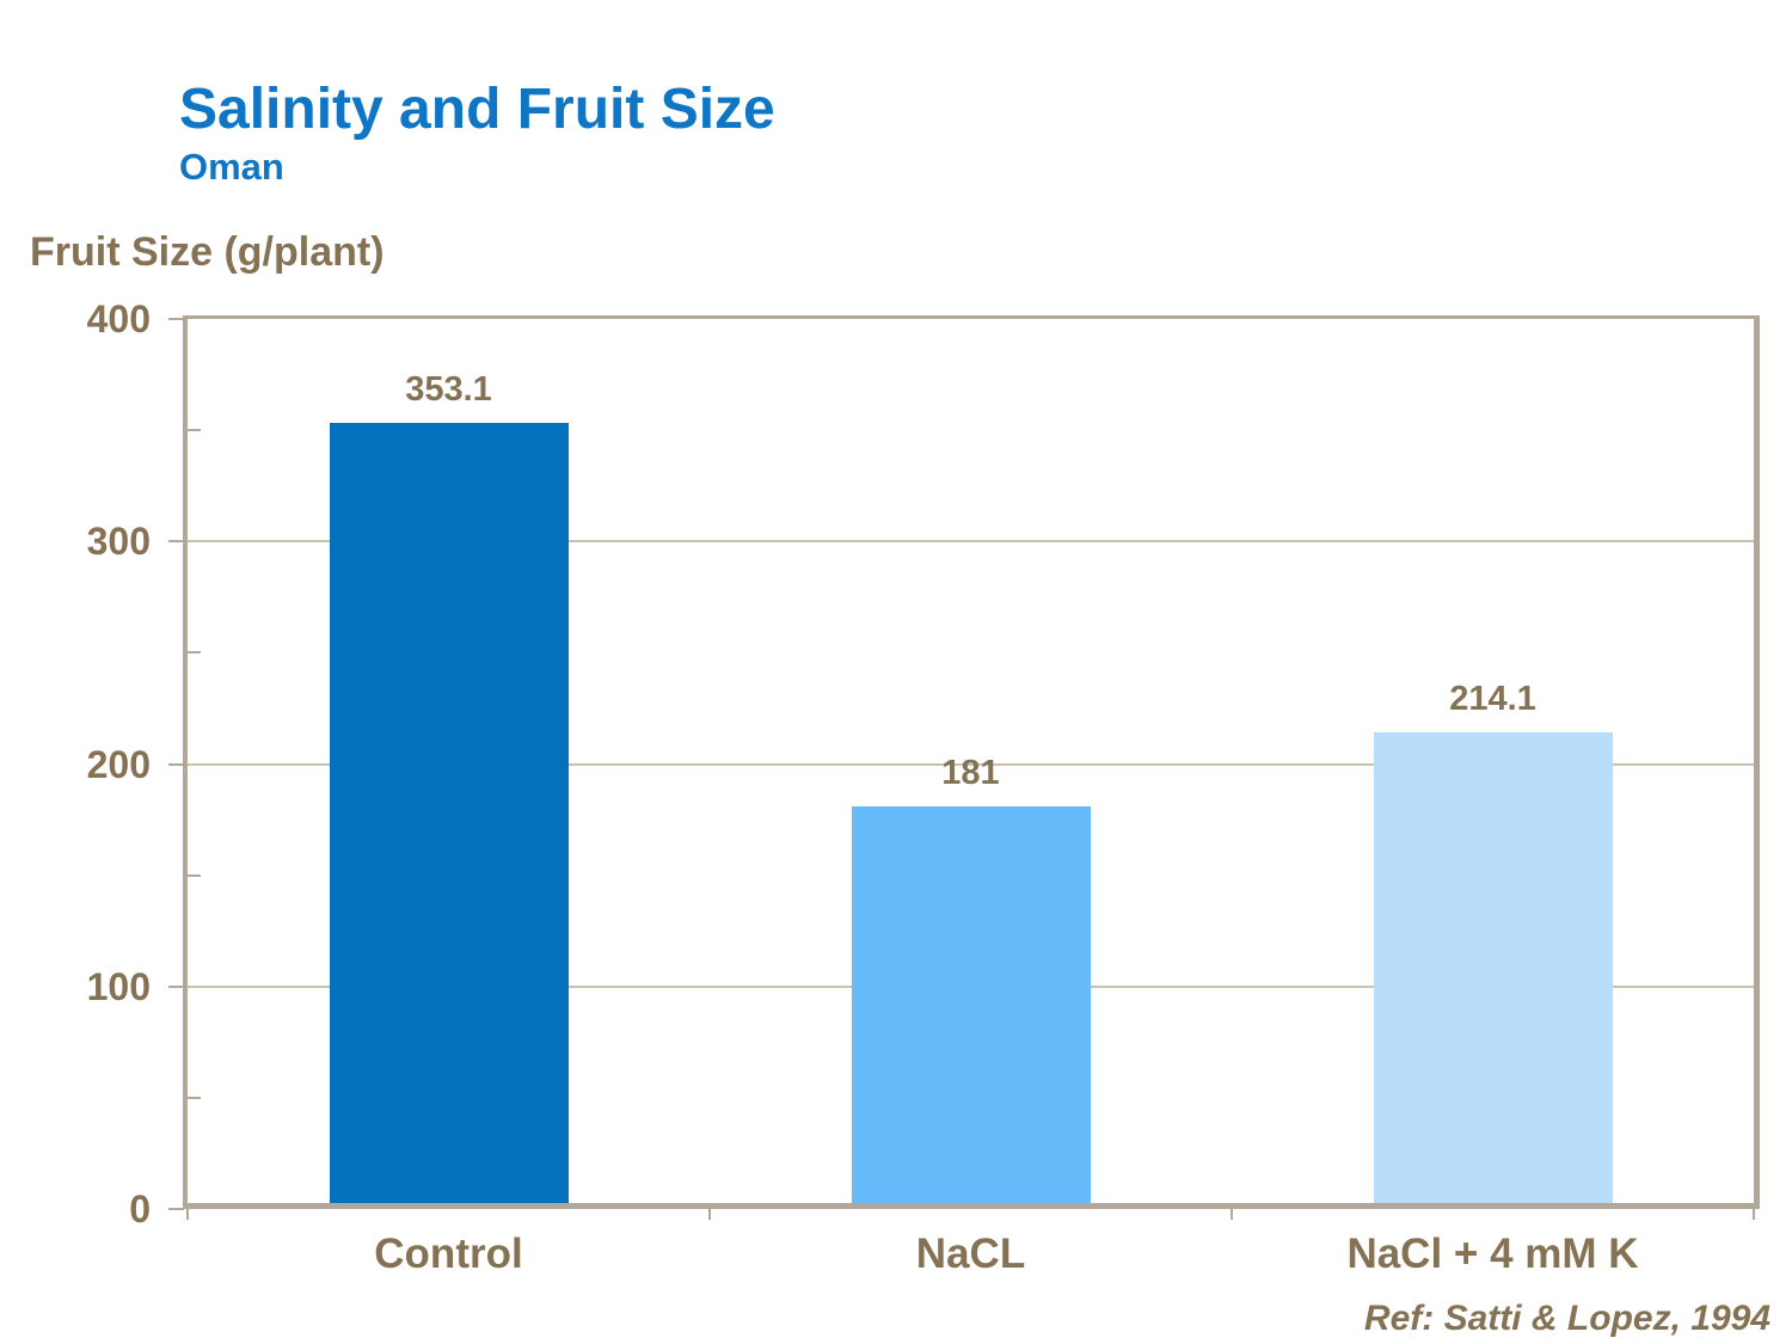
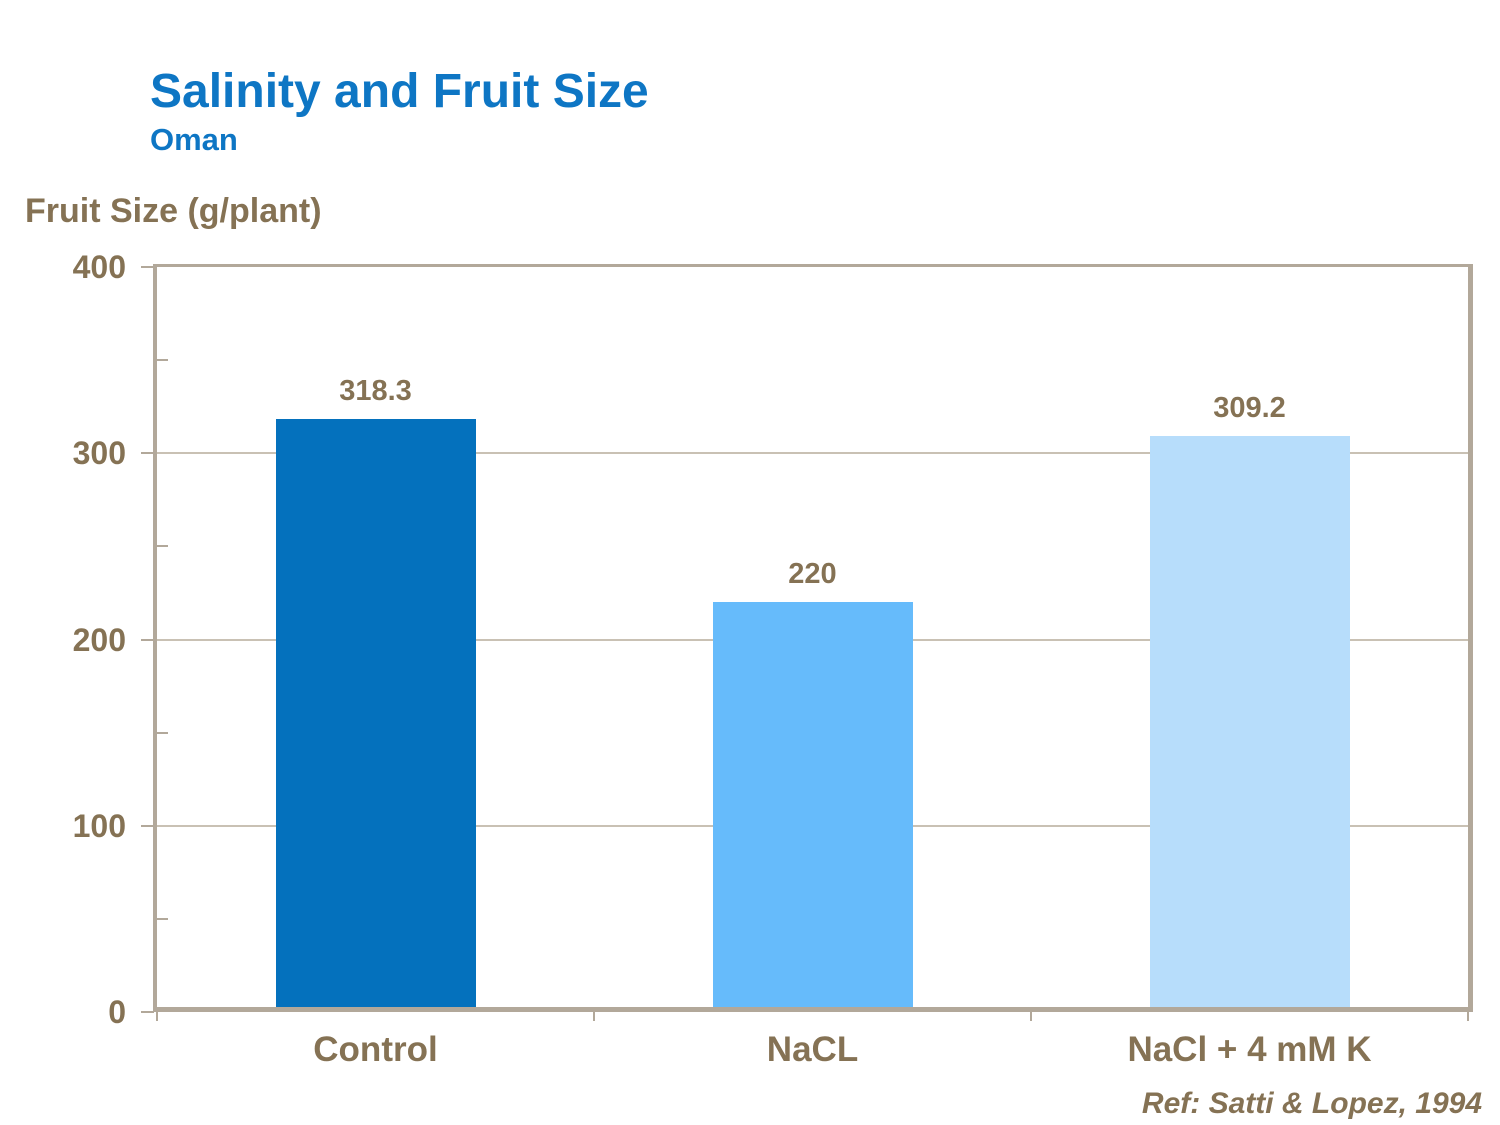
Control: 353.1 -> 318.3
NaCL: 181 -> 220
NaCl + 4 mM K: 214.1 -> 309.2
